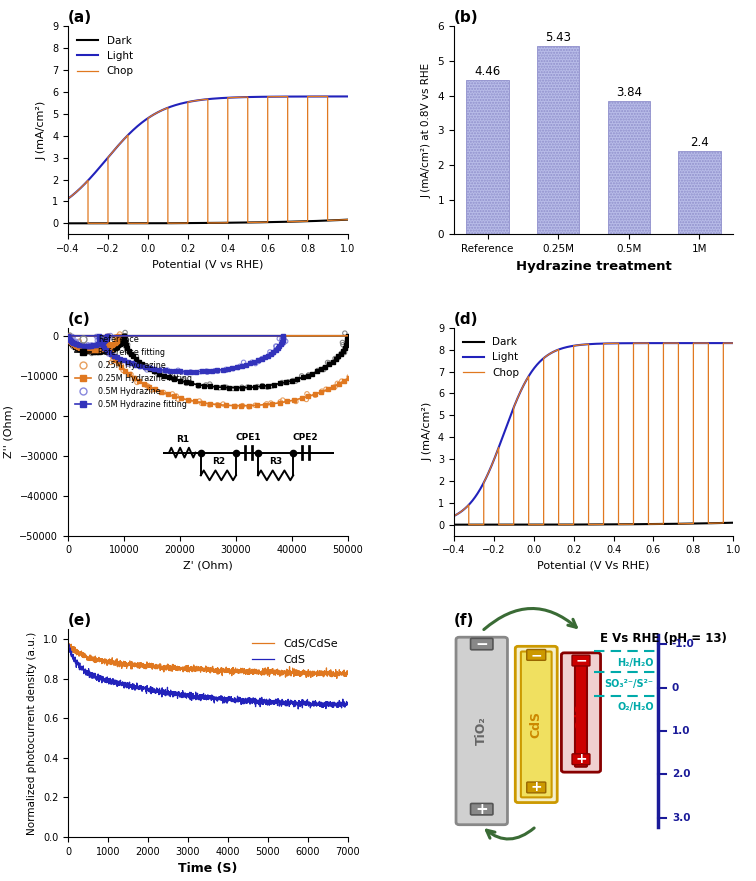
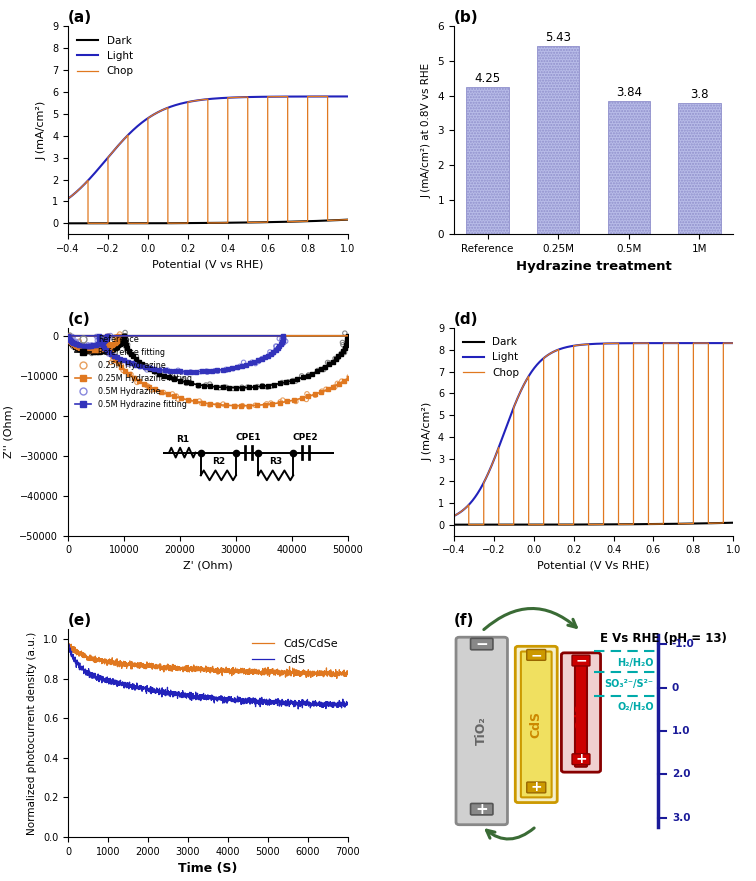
(b)/Reference: 4.46 -> 4.25
(b)/1M: 2.4 -> 3.8
